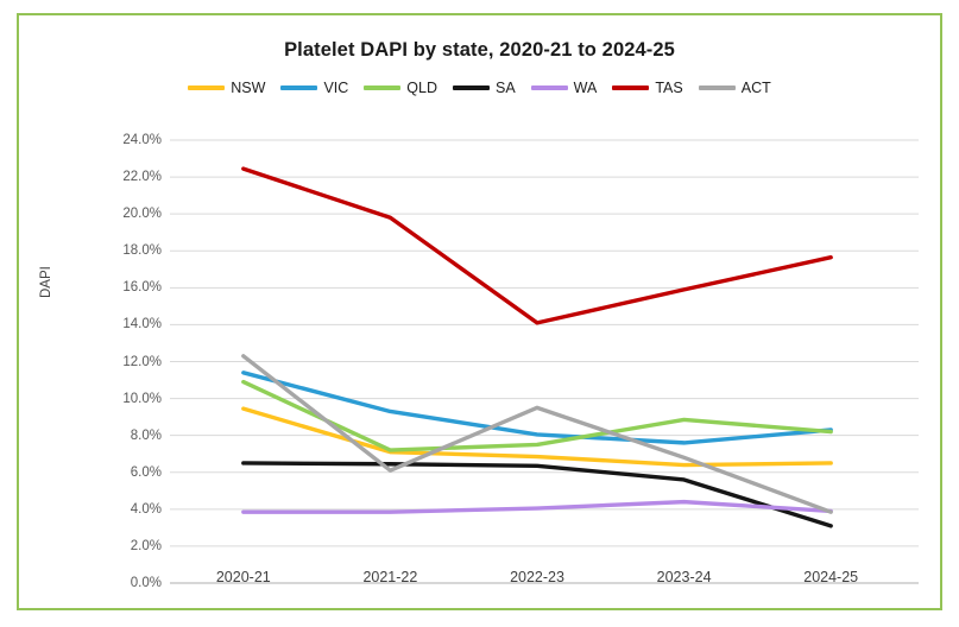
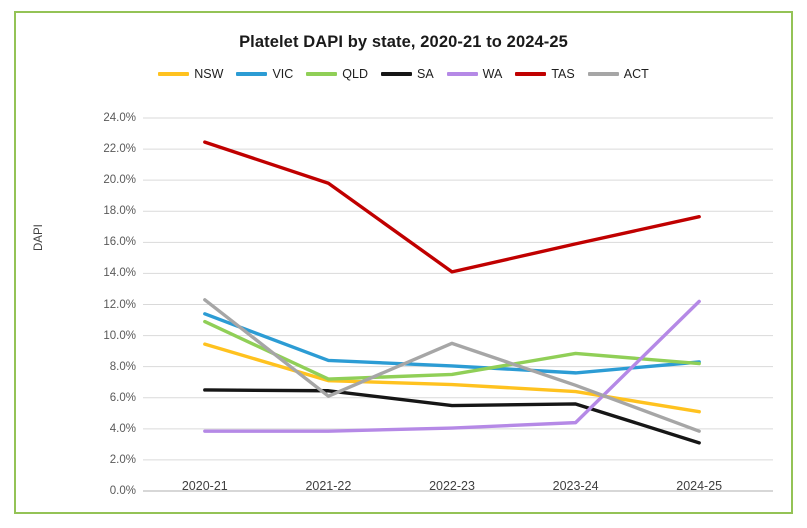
VIC/2021-22: 9.3% -> 8.4%
SA/2022-23: 6.3% -> 5.5%
NSW/2024-25: 6.5% -> 5.1%
WA/2024-25: 3.9% -> 12.2%
